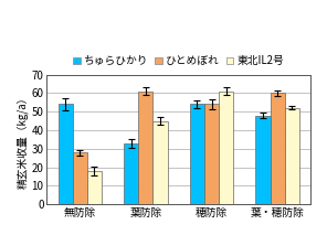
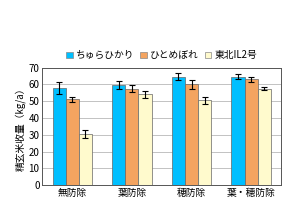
ちゅらひかり/無防除: 54 -> 58
ひとめぼれ/無防除: 28 -> 51
東北IL2号/無防除: 18 -> 30
ちゅらひかり/葉防除: 33 -> 60
ひとめぼれ/葉防除: 61 -> 58
東北IL2号/葉防除: 45 -> 54
ちゅらひかり/穂防除: 54 -> 64
ひとめぼれ/穂防除: 54 -> 60
東北IL2号/穂防除: 61 -> 50
ちゅらひかり/葉・穂防除: 48 -> 64
ひとめぼれ/葉・穂防除: 60 -> 63
東北IL2号/葉・穂防除: 52 -> 58
